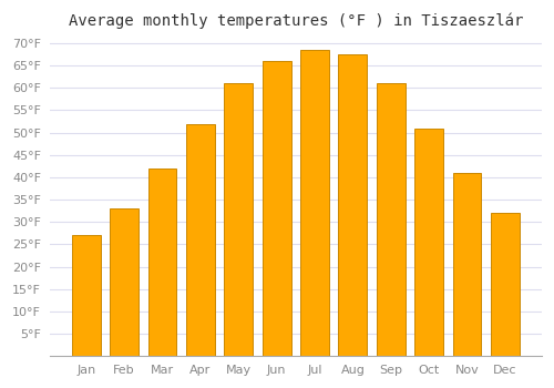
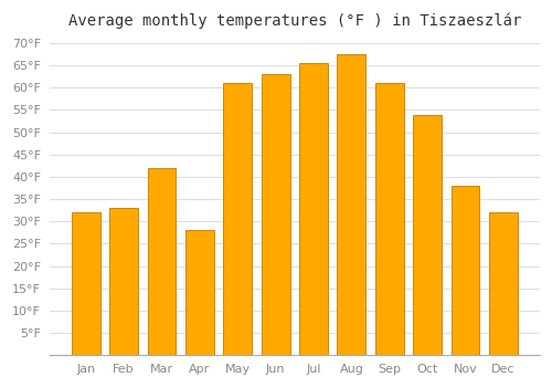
Jan: 27.0°F -> 32.0°F
Apr: 52.0°F -> 28.0°F
Jun: 66.0°F -> 63.0°F
Jul: 68.5°F -> 65.5°F
Oct: 51.0°F -> 54.0°F
Nov: 41.0°F -> 38.0°F
